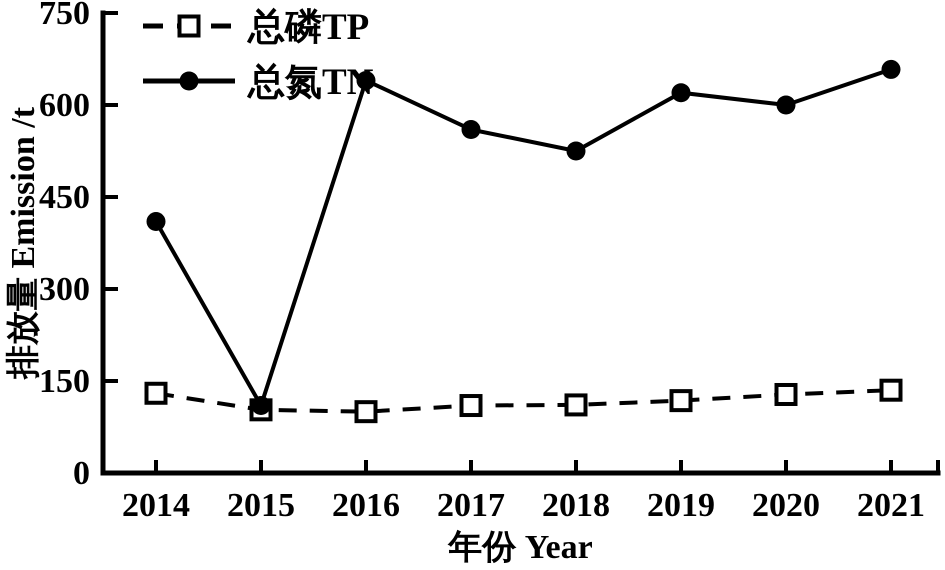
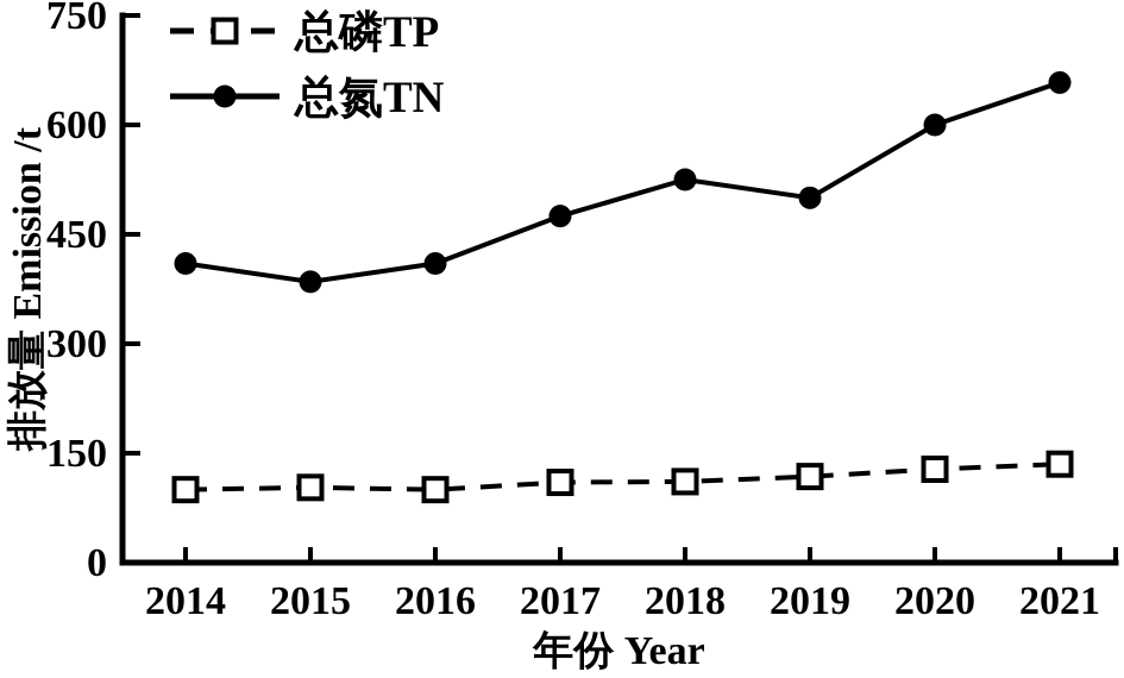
总磷TP/2014: 130 -> 100
总氮TN/2015: 110 -> 380
总氮TN/2016: 640 -> 410
总氮TN/2017: 560 -> 480
总氮TN/2019: 620 -> 500
